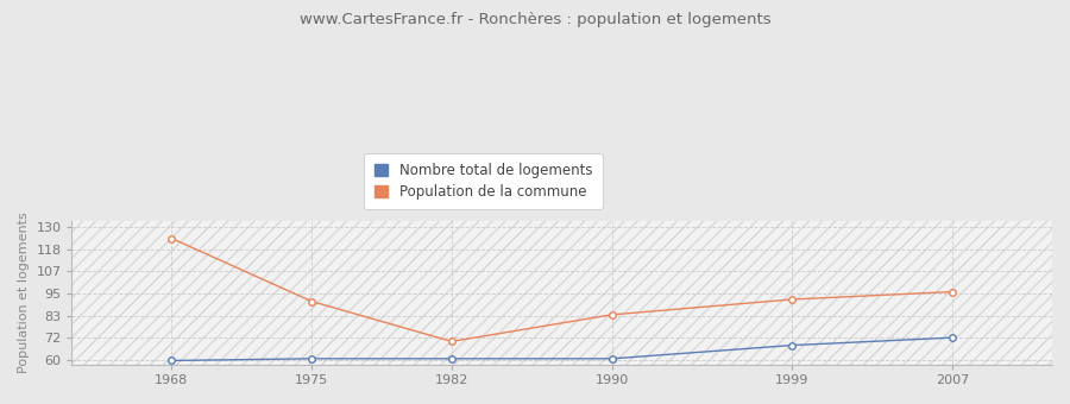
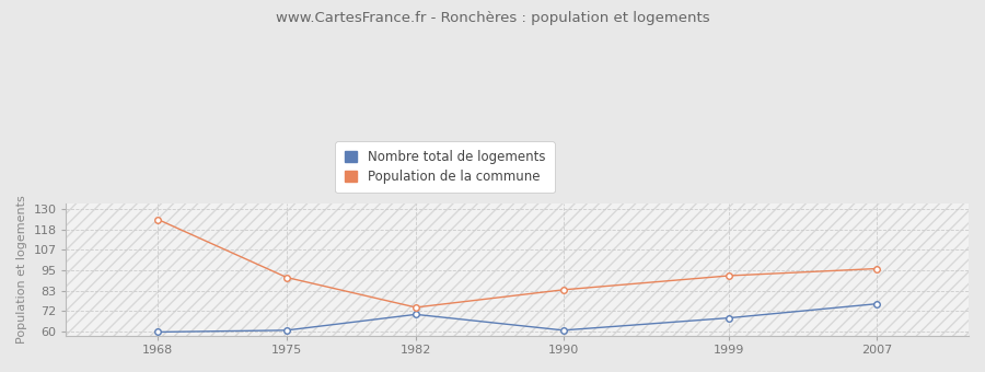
Nombre total de logements/1982: 61 -> 70
Population de la commune/1982: 70 -> 74
Nombre total de logements/2007: 72 -> 76
